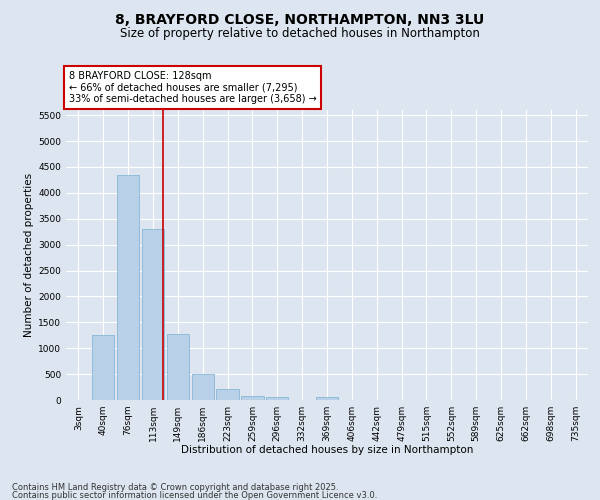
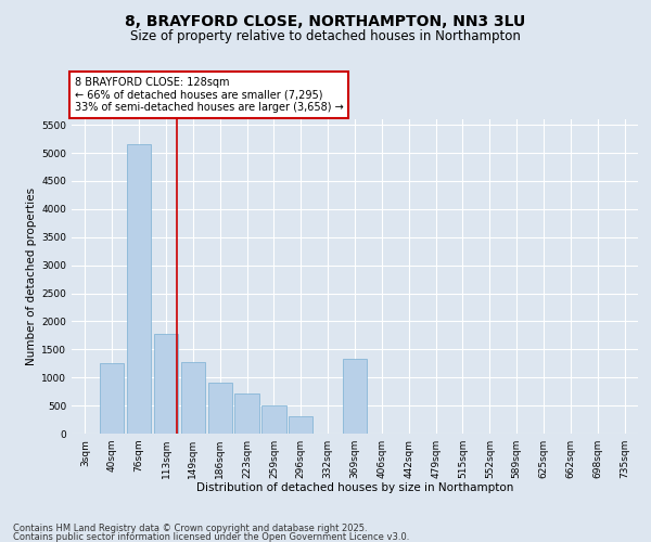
76sqm: 4350 -> 5160
113sqm: 3300 -> 1780
186sqm: 500 -> 900
223sqm: 210 -> 720
259sqm: 80 -> 500
296sqm: 60 -> 300
369sqm: 60 -> 1340
